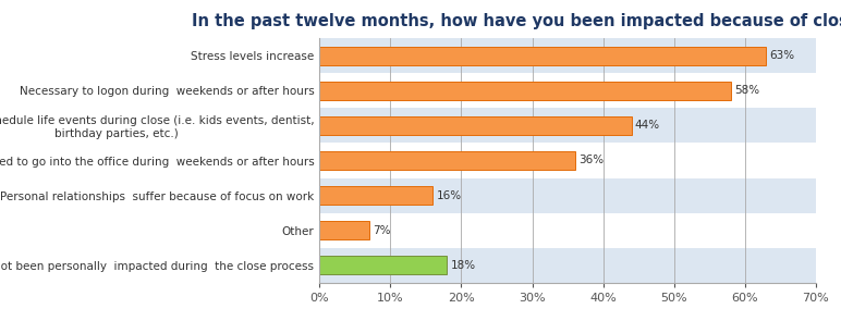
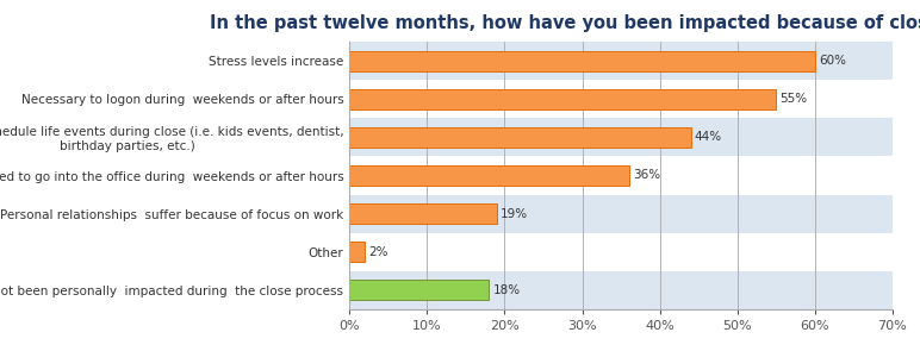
Stress levels increase: 63% -> 60%
Necessary to logon during weekends or after hours: 58% -> 55%
Personal relationships suffer because of focus on work: 16% -> 19%
Other: 7% -> 2%
